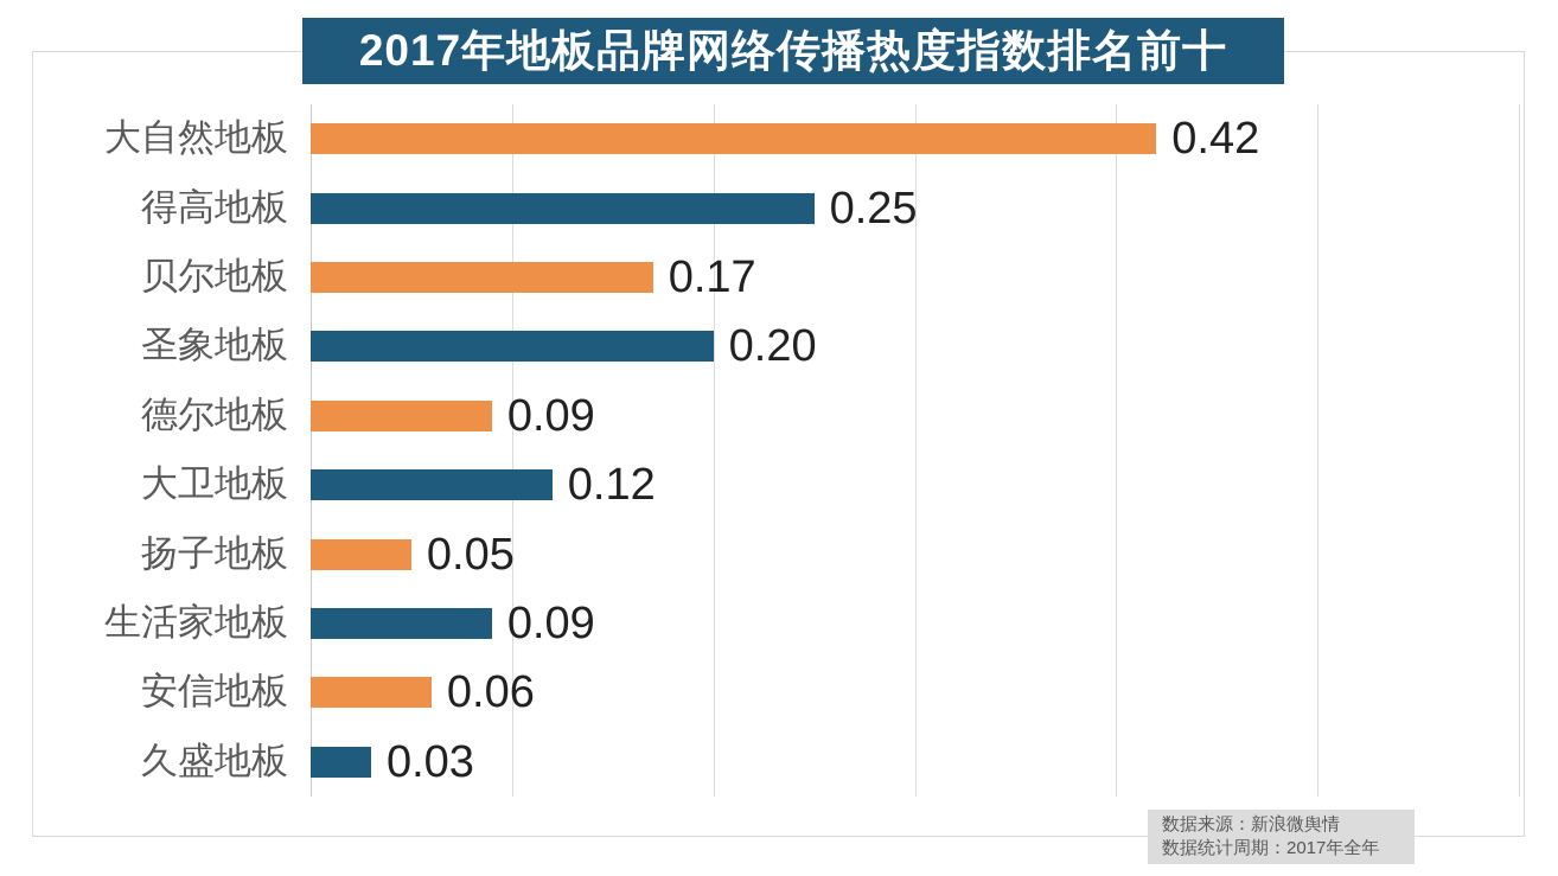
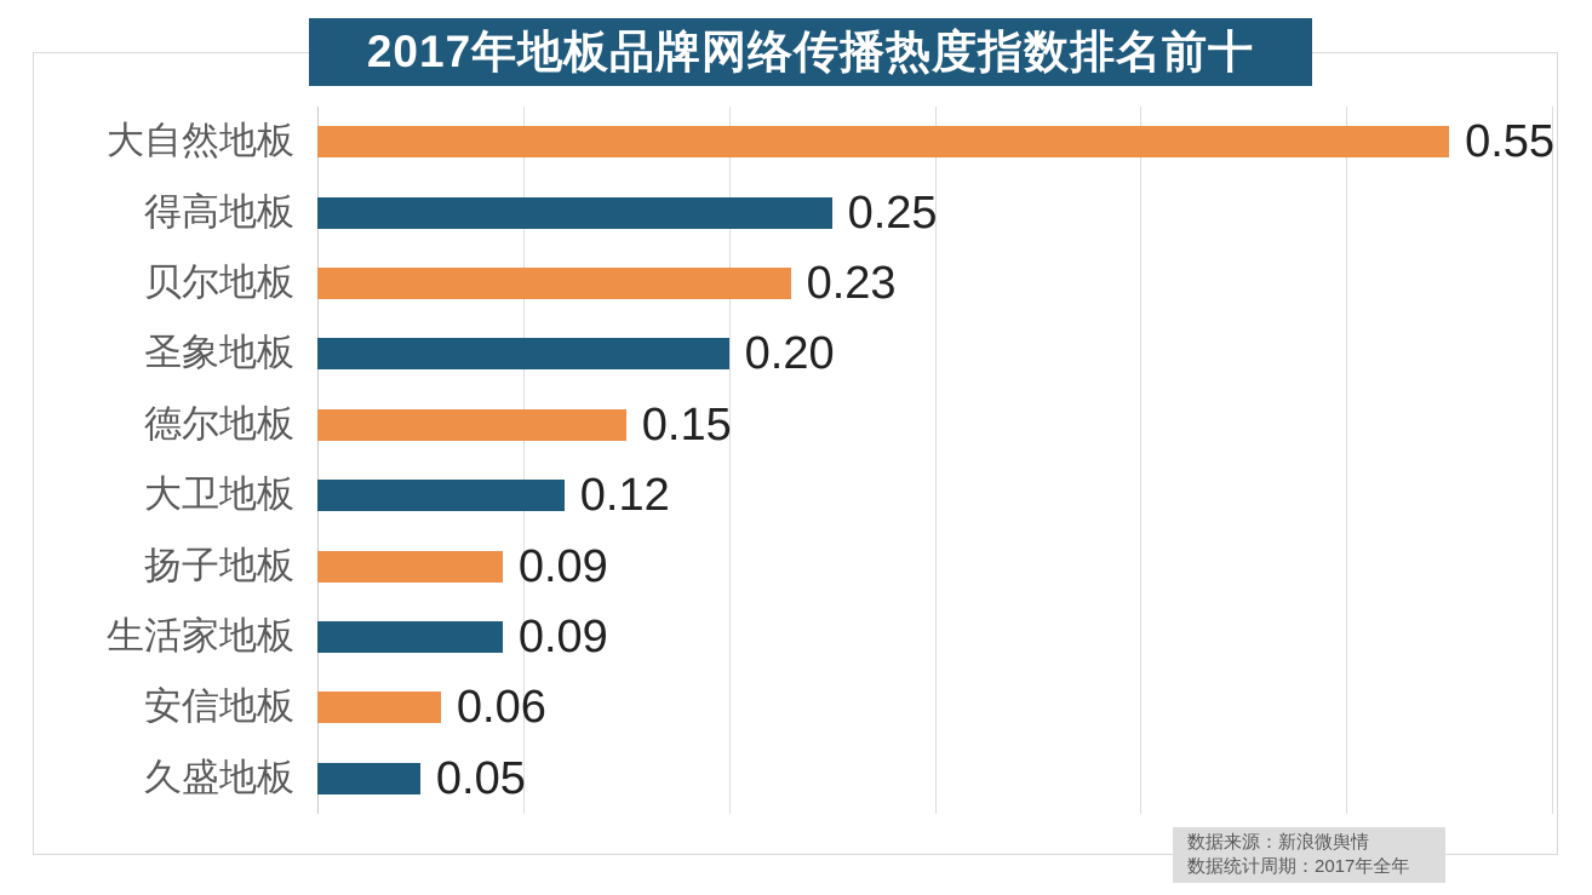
大自然地板: 0.42 -> 0.55
贝尔地板: 0.17 -> 0.23
德尔地板: 0.09 -> 0.15
扬子地板: 0.05 -> 0.09
久盛地板: 0.03 -> 0.05
